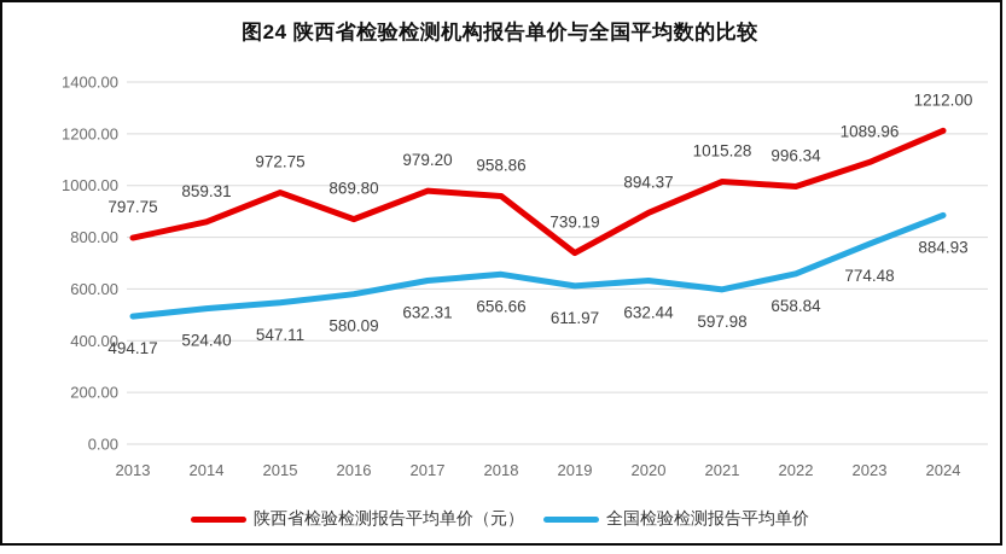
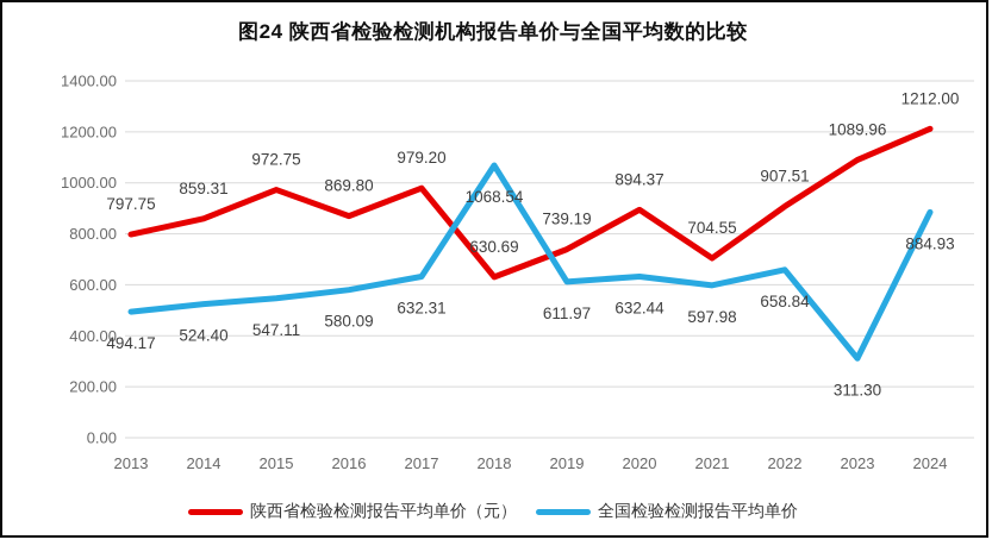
陕西省检验检测报告平均单价（元）/2018: 958.86 -> 630.69
全国检验检测报告平均单价/2018: 656.66 -> 1068.54
陕西省检验检测报告平均单价（元）/2021: 1015.28 -> 704.55
陕西省检验检测报告平均单价（元）/2022: 996.34 -> 907.51
全国检验检测报告平均单价/2023: 774.48 -> 311.30
